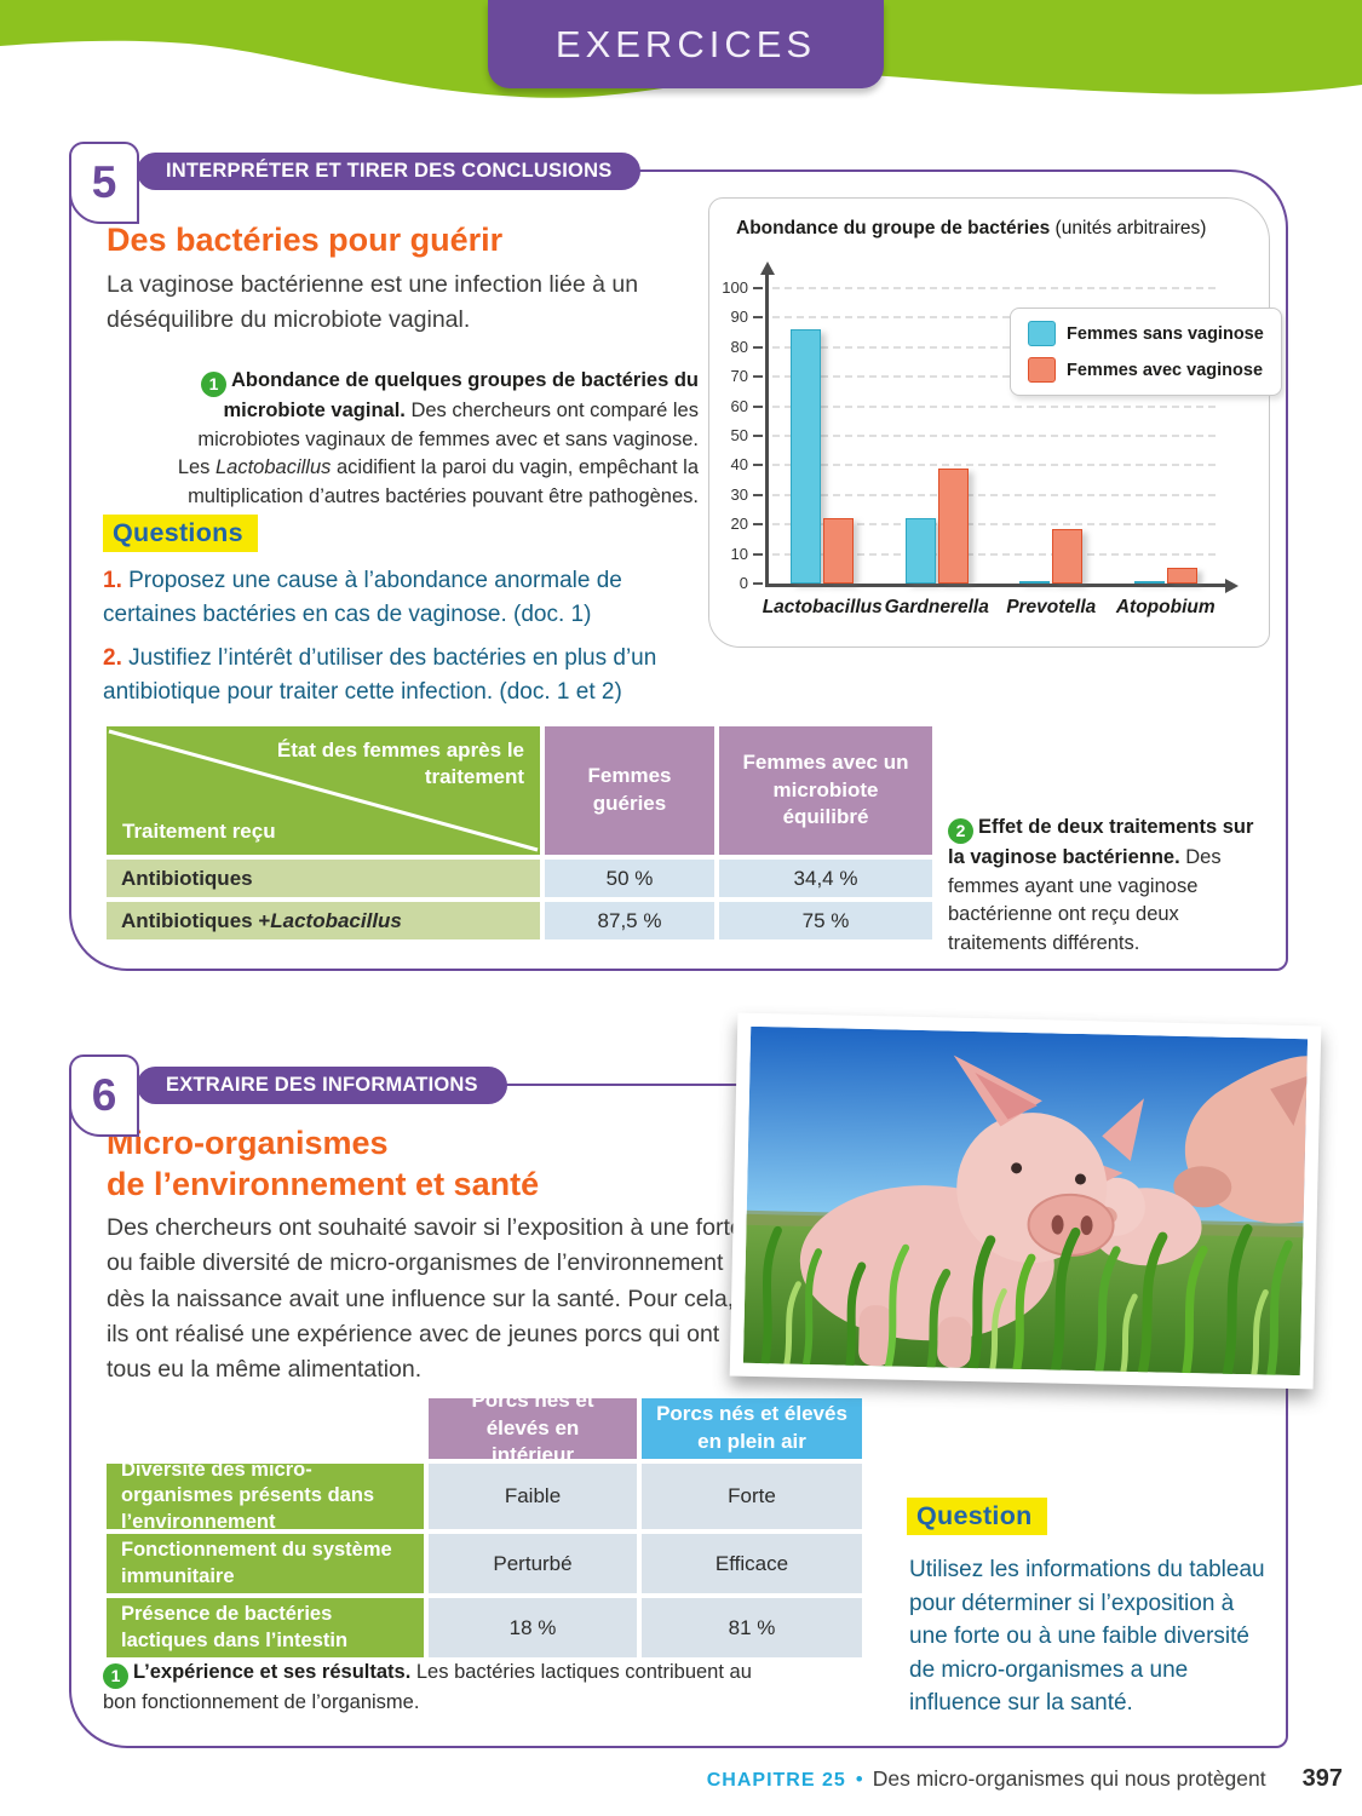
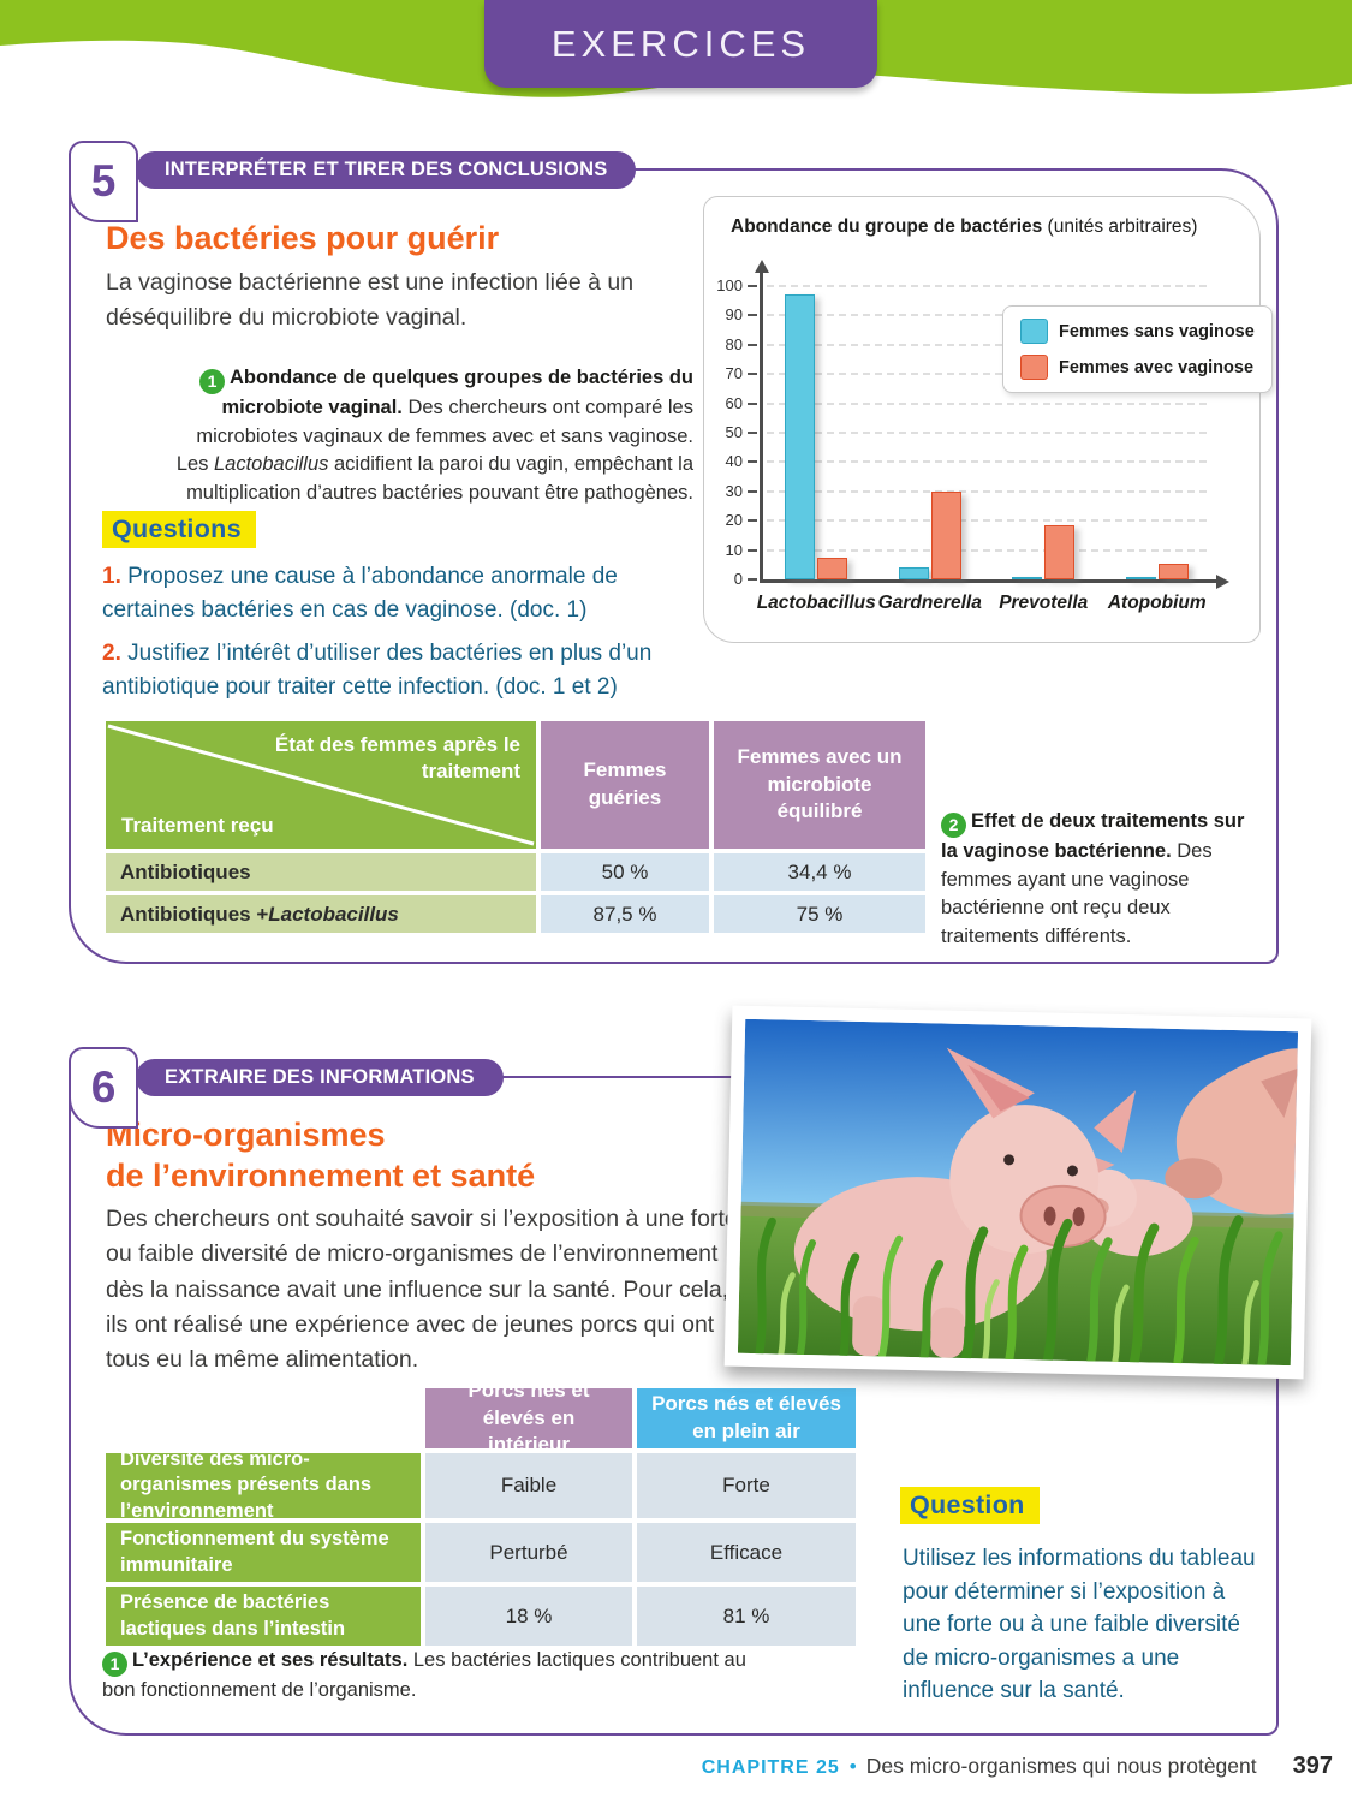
Femmes sans vaginose/Lactobacillus: 86 -> 97
Femmes avec vaginose/Lactobacillus: 22 -> 8
Femmes sans vaginose/Gardnerella: 22 -> 4
Femmes avec vaginose/Gardnerella: 39 -> 30
